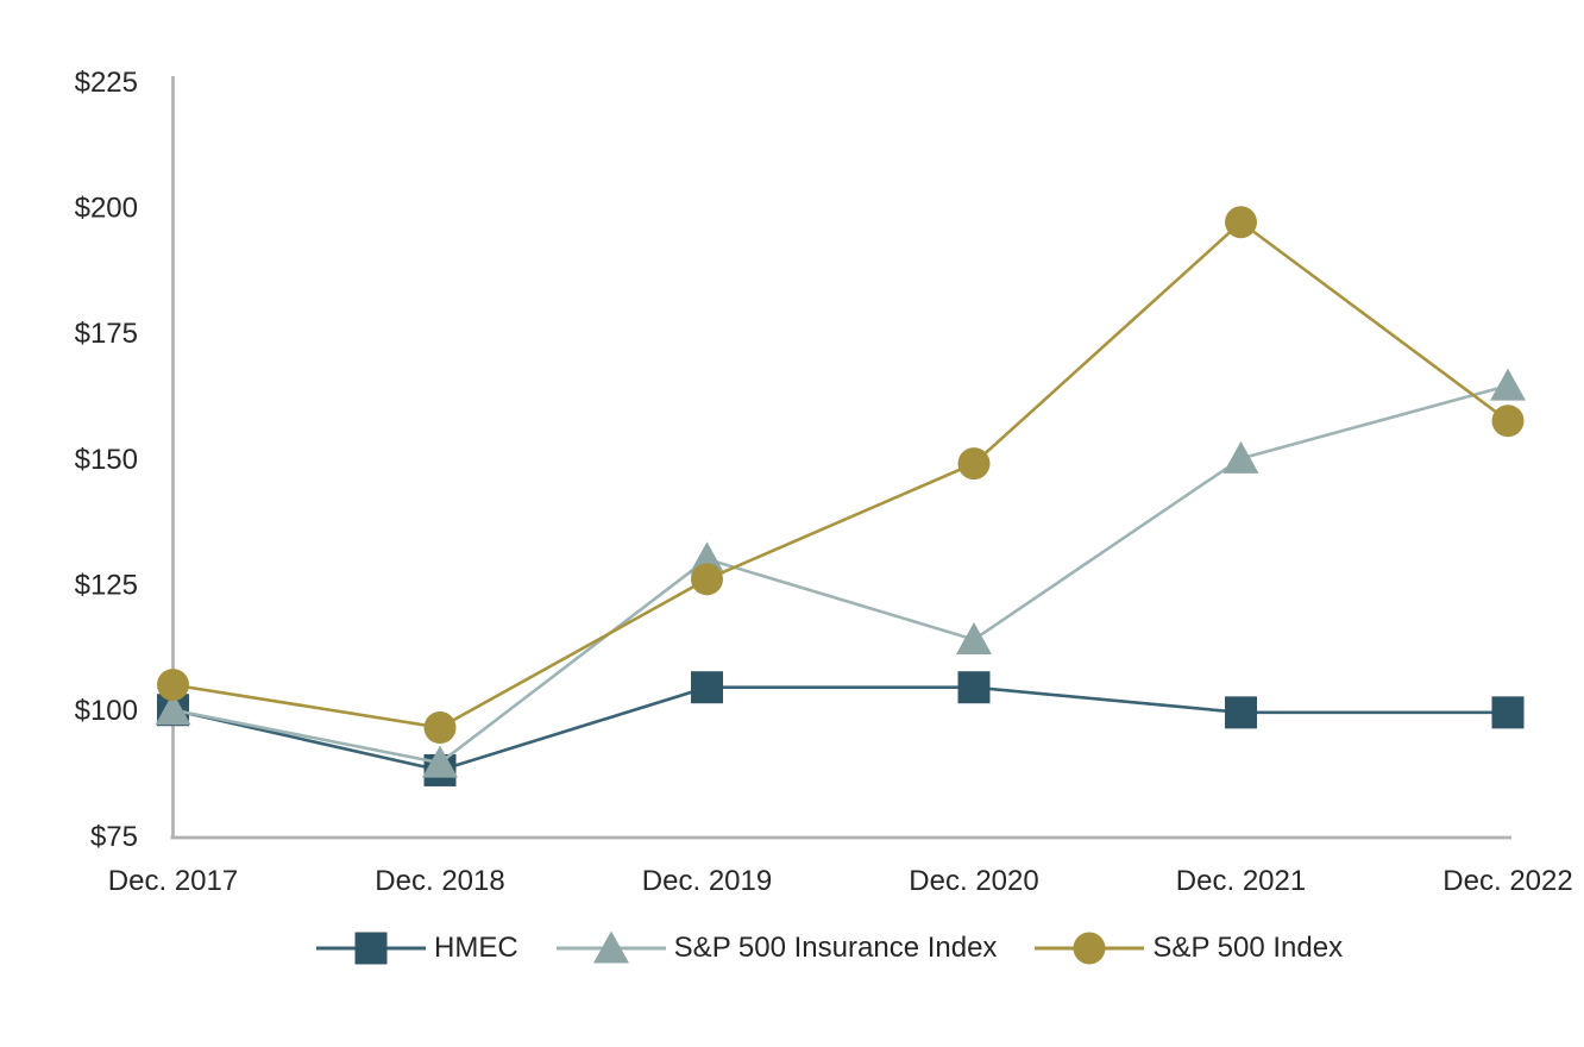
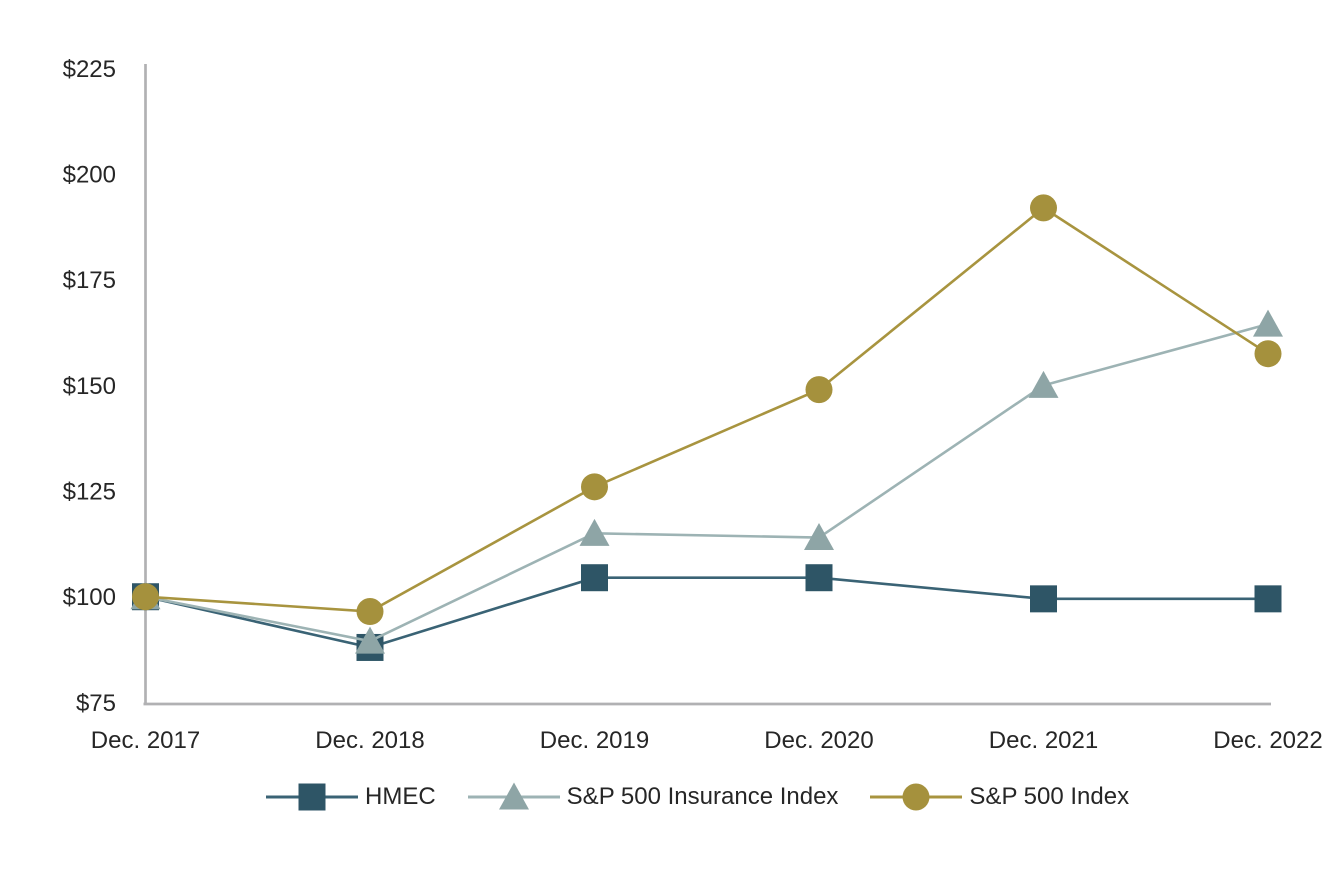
S&P 500 Index/Dec. 2017: $105 -> $100
S&P 500 Insurance Index/Dec. 2019: $130 -> $115
S&P 500 Index/Dec. 2021: $197 -> $192
